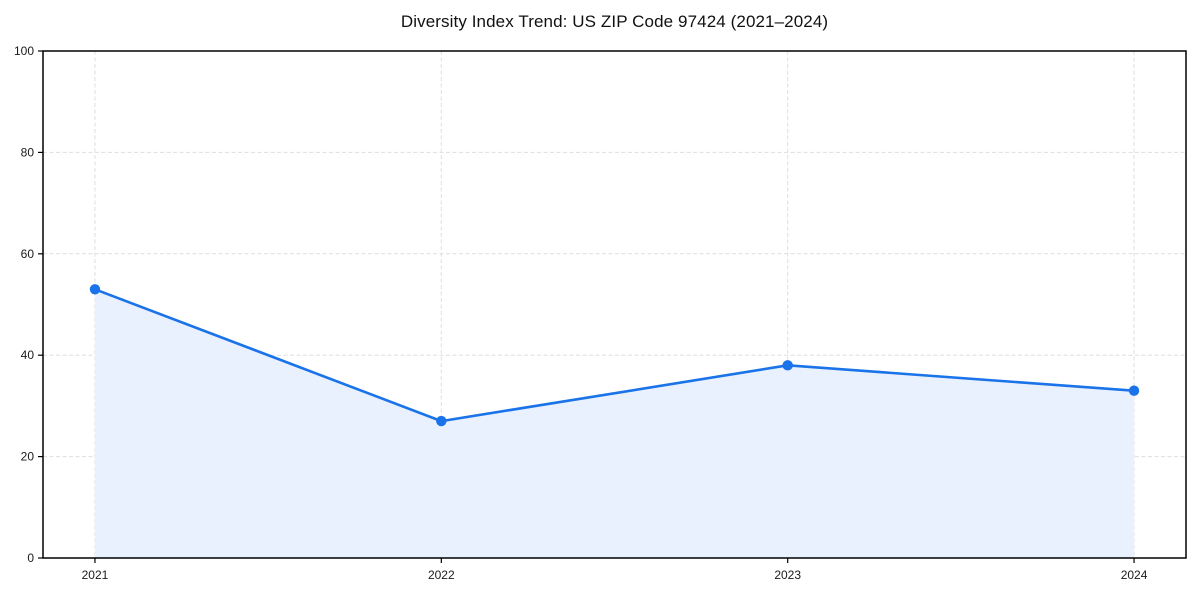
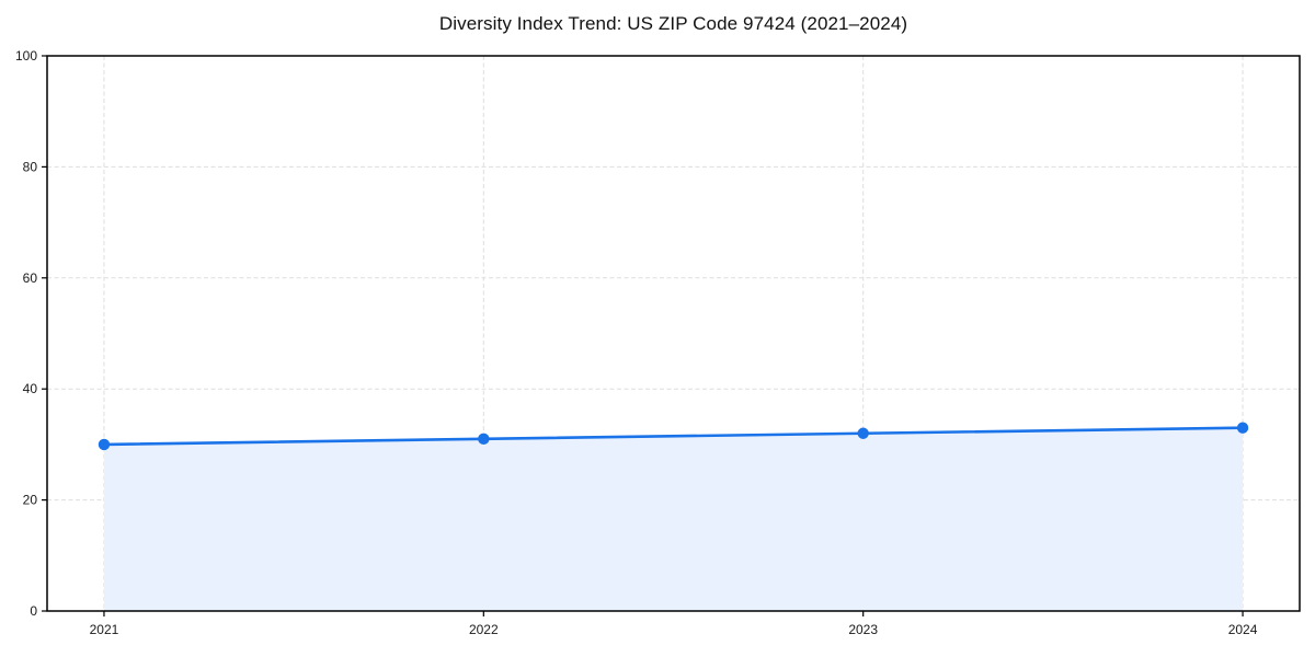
2021: 53 -> 30
2022: 27 -> 31
2023: 38 -> 32
